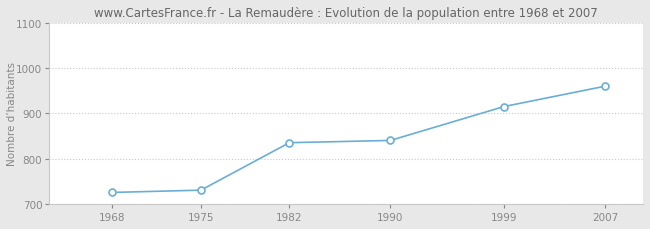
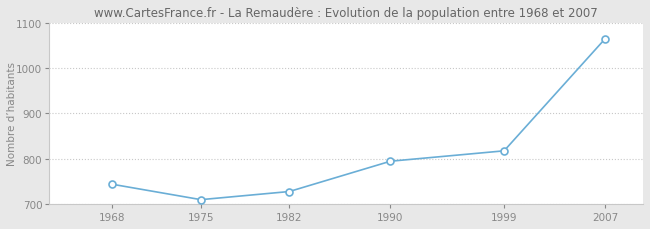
1968: 725 -> 743
1975: 730 -> 709
1982: 835 -> 727
1990: 840 -> 794
1999: 915 -> 817
2007: 960 -> 1065
